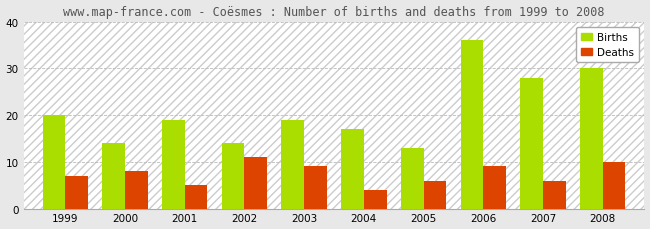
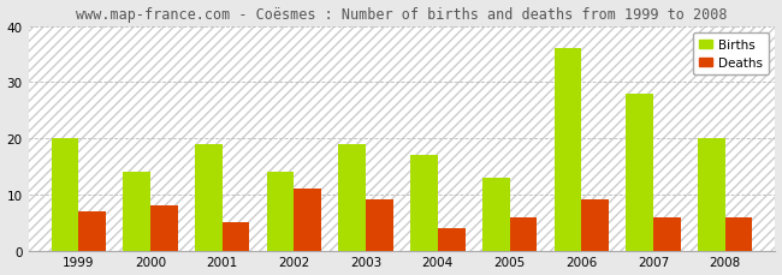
Births/2008: 30 -> 20
Deaths/2008: 10 -> 6
